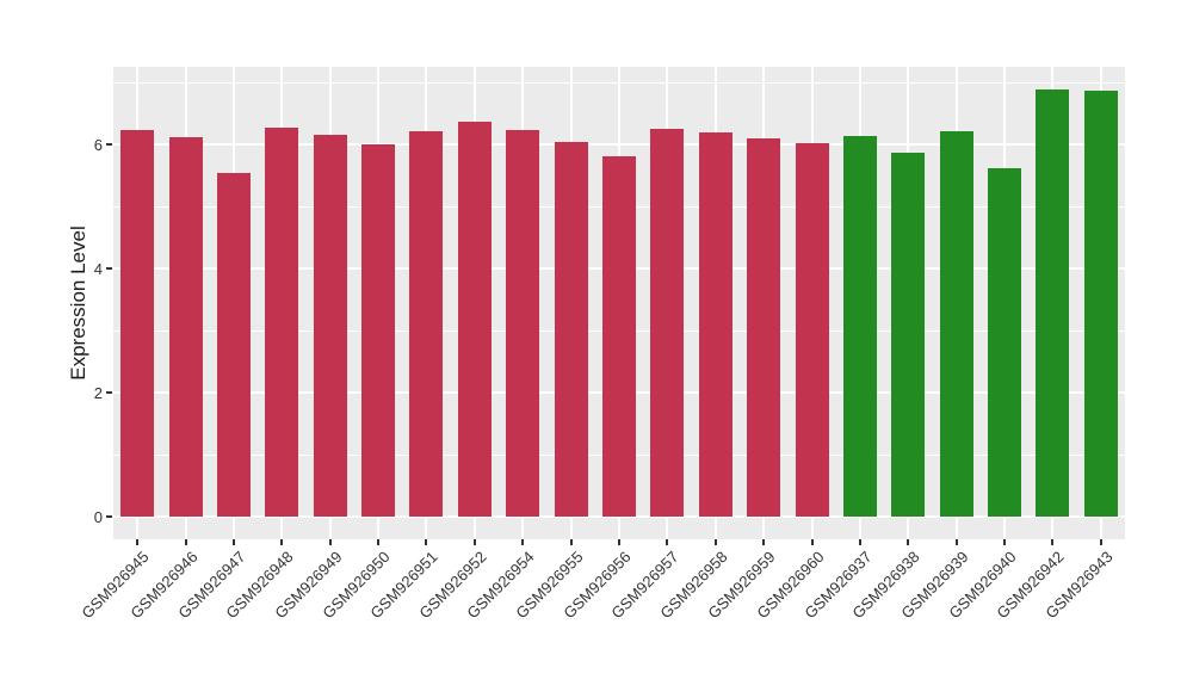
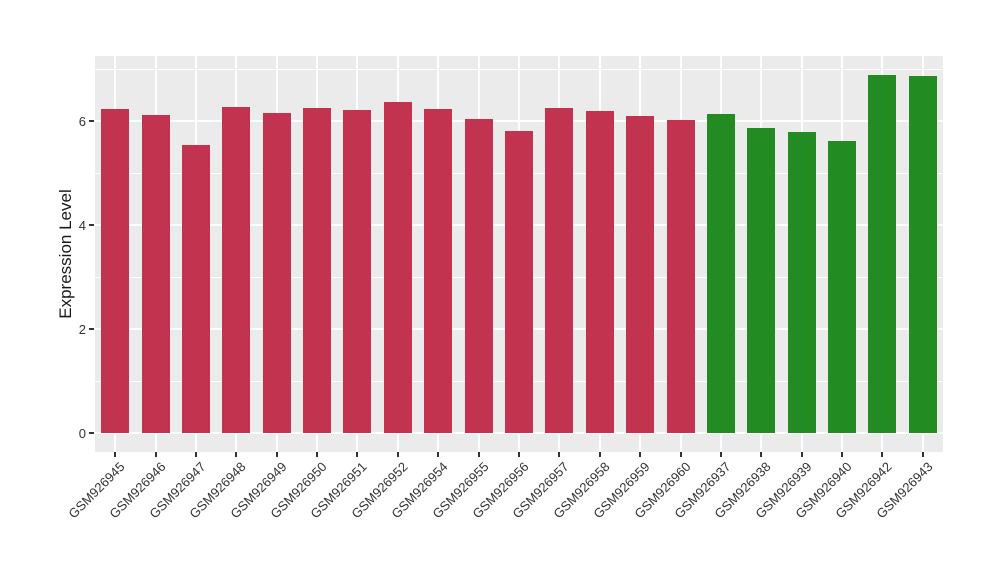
GSM926950: 6.0 -> 6.2
GSM926939: 6.2 -> 5.8
